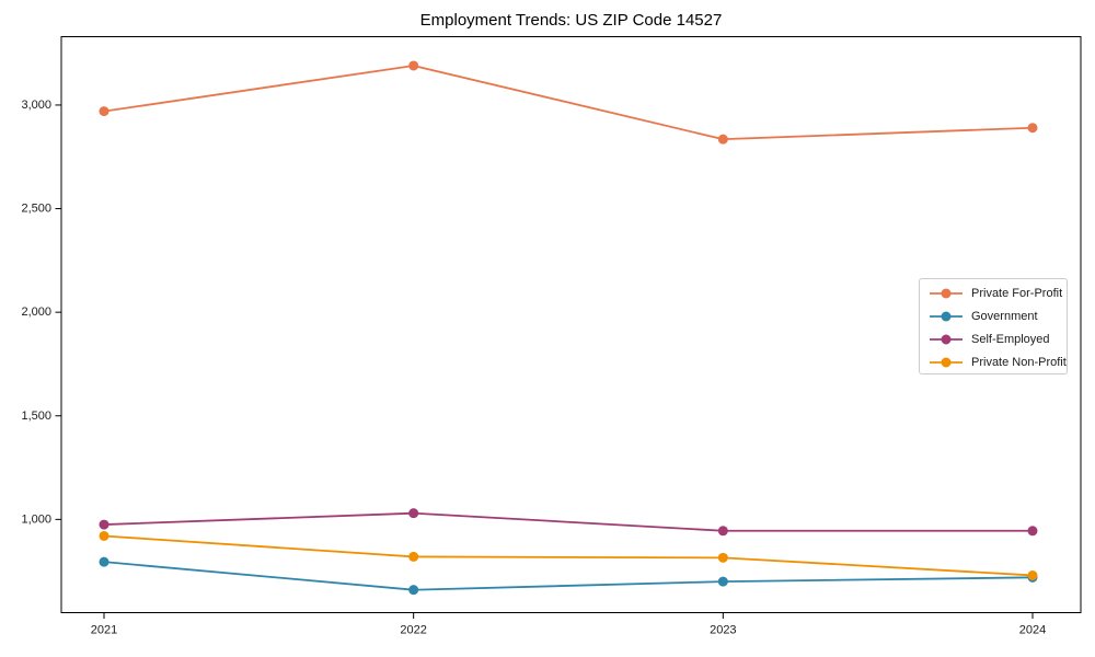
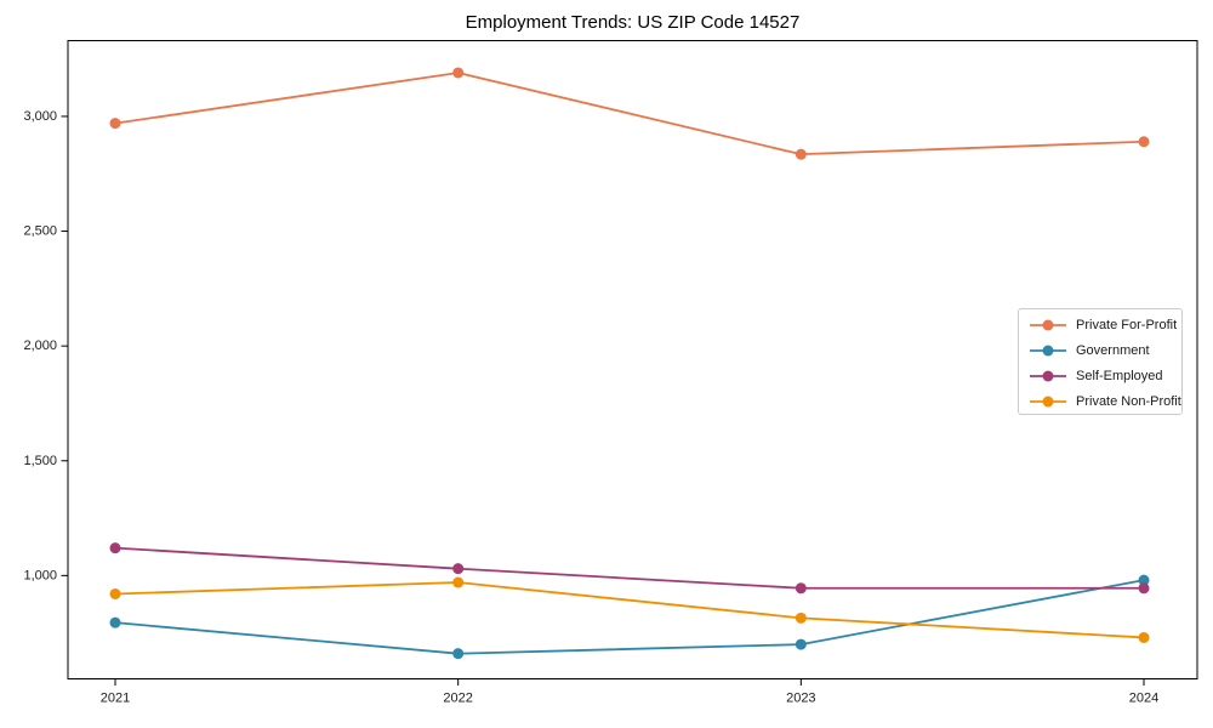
Self-Employed/2021: 980 -> 1120
Private Non-Profit/2022: 820 -> 970
Government/2024: 720 -> 980
